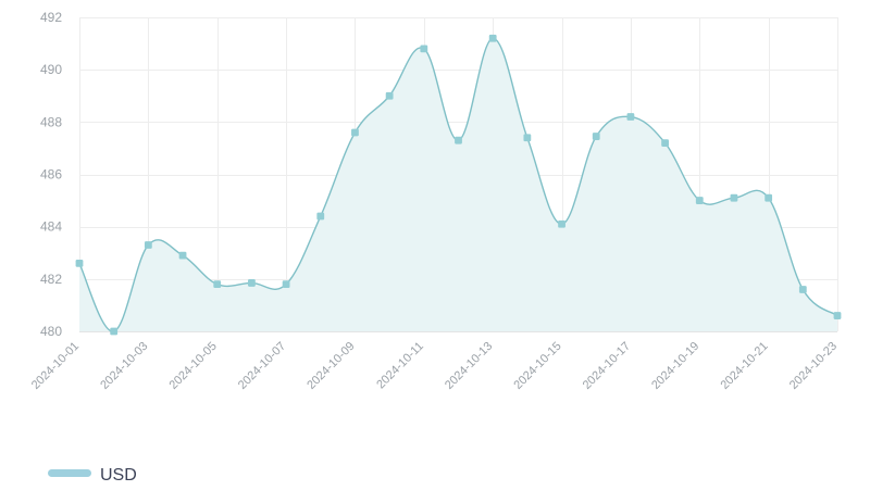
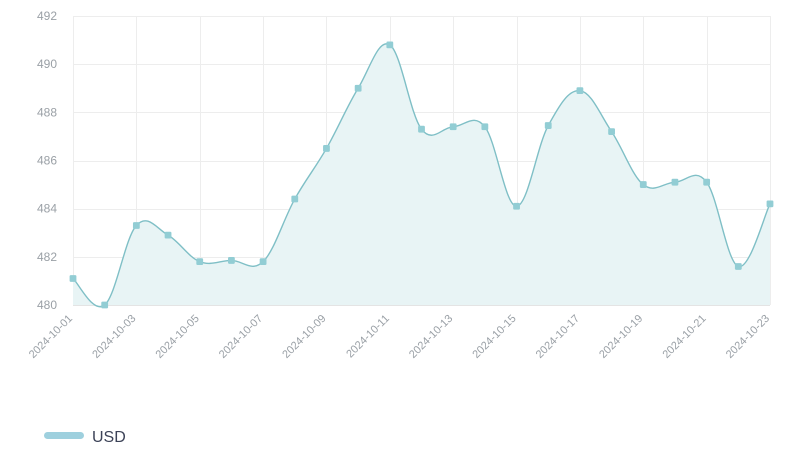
2024-10-01: 482.6 -> 481.1
2024-10-09: 487.6 -> 486.5
2024-10-13: 491.2 -> 487.4
2024-10-17: 488.2 -> 488.9
2024-10-23: 480.6 -> 484.2
